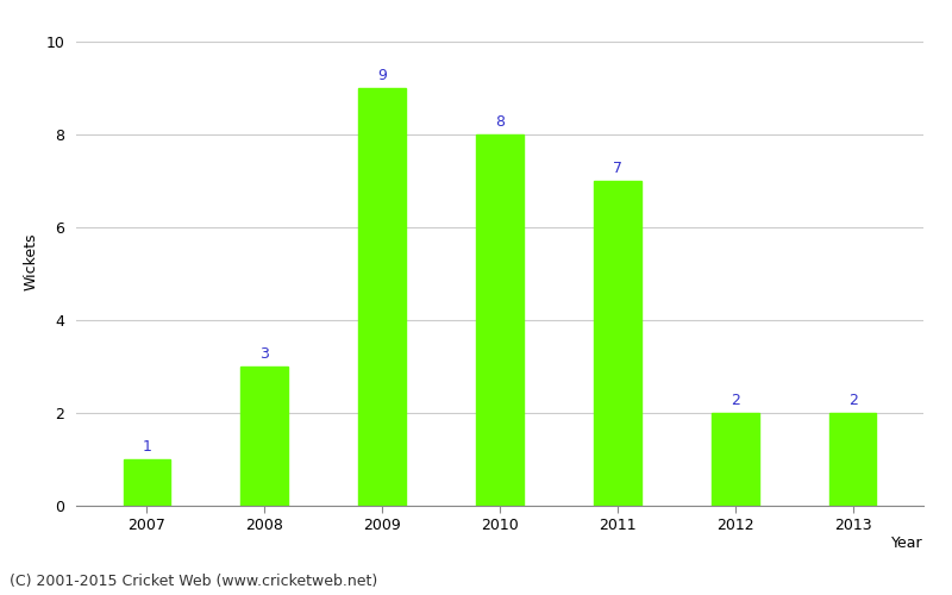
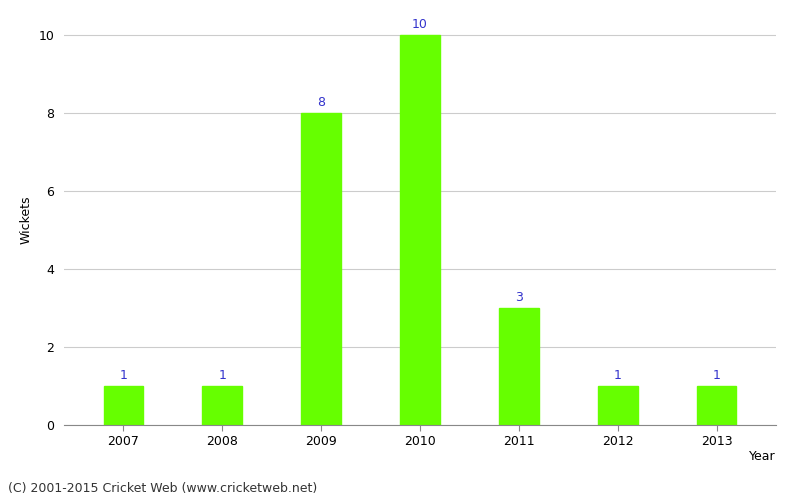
2008: 3 -> 1
2009: 9 -> 8
2010: 8 -> 10
2011: 7 -> 3
2012: 2 -> 1
2013: 2 -> 1
